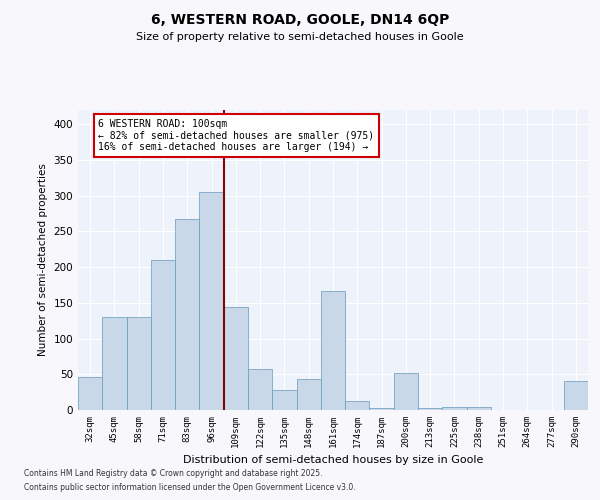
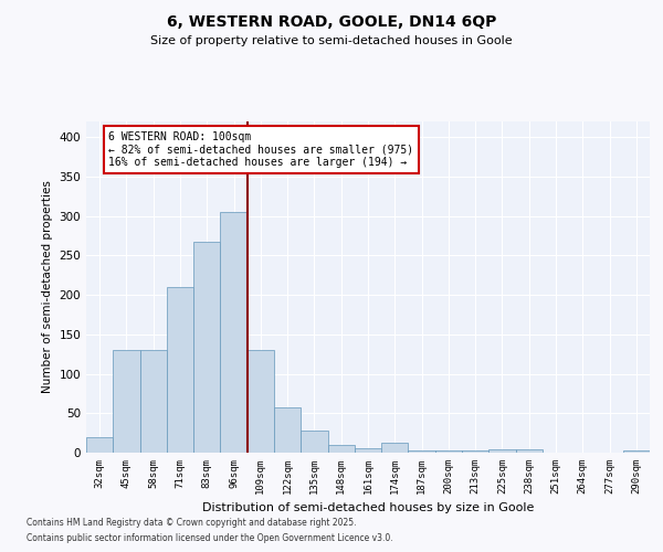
32sqm: 46 -> 20
109sqm: 144 -> 130
148sqm: 44 -> 10
161sqm: 166 -> 5
200sqm: 52 -> 3
290sqm: 40 -> 3
